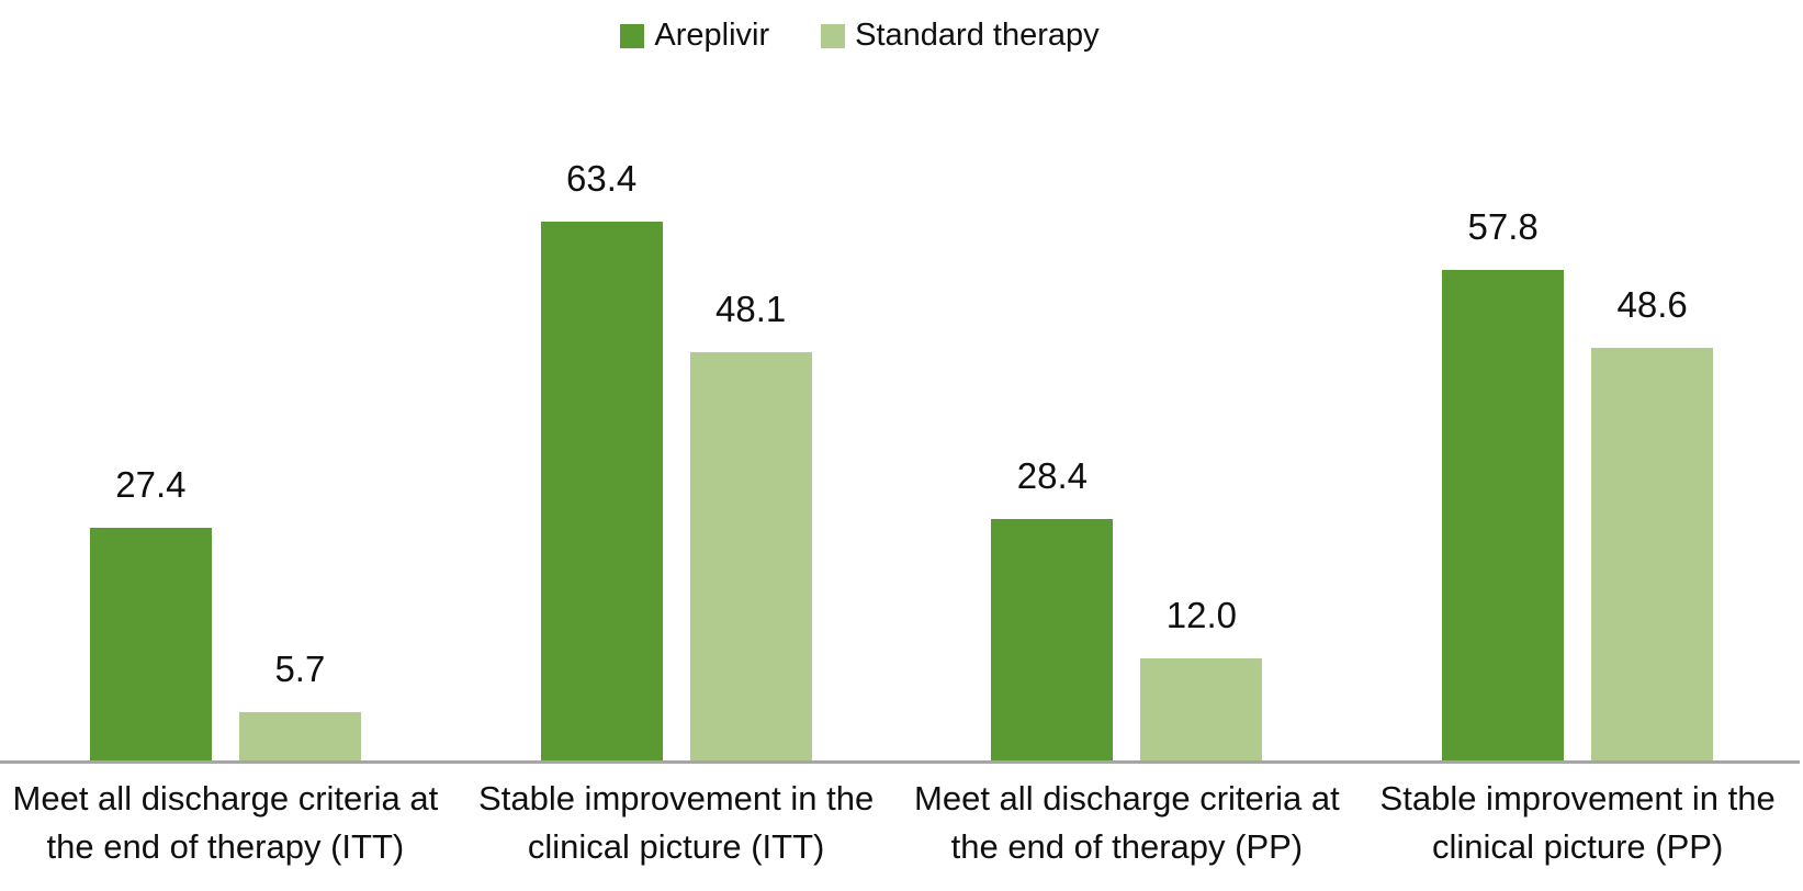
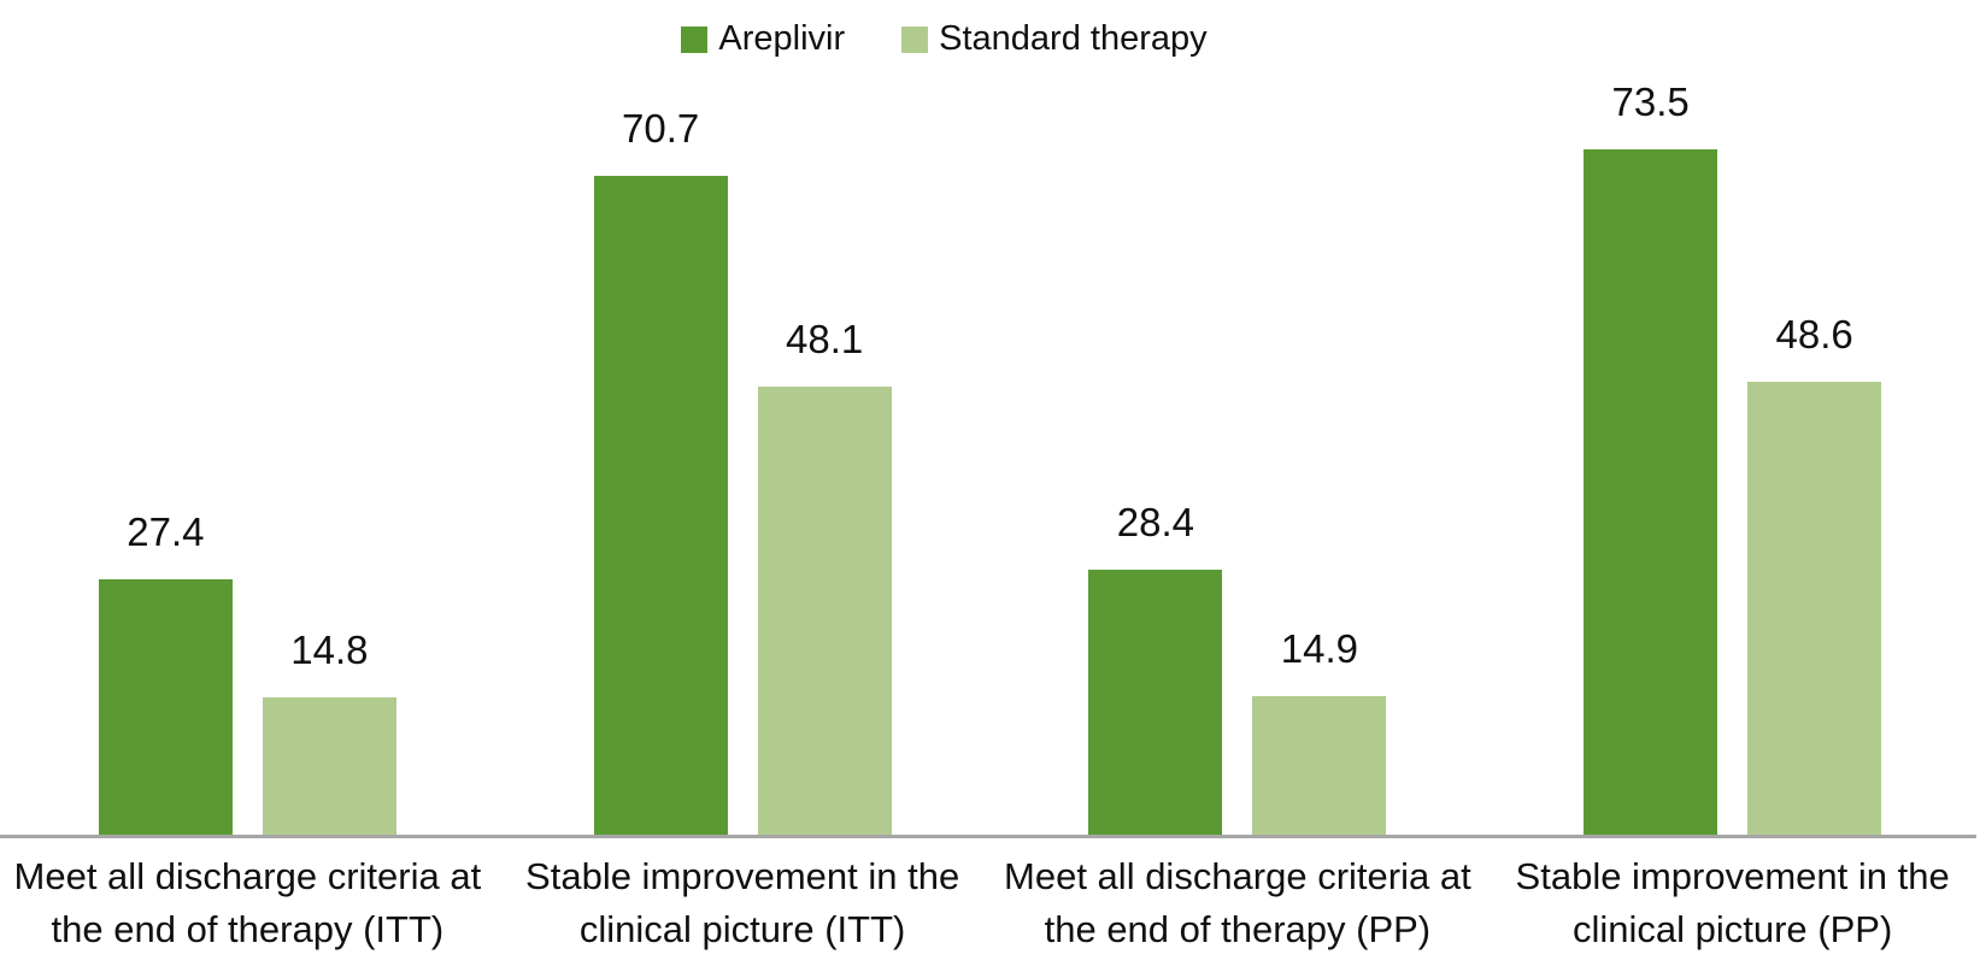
Standard therapy/Meet all discharge criteria at the end of therapy (ITT): 5.7 -> 14.8
Areplivir/Stable improvement in the clinical picture (ITT): 63.4 -> 70.7
Standard therapy/Meet all discharge criteria at the end of therapy (PP): 12.0 -> 14.9
Areplivir/Stable improvement in the clinical picture (PP): 57.8 -> 73.5
